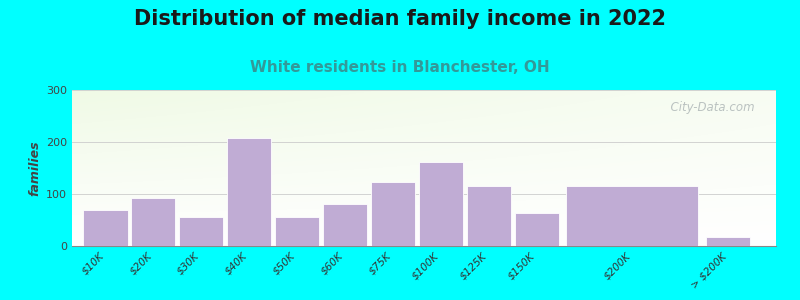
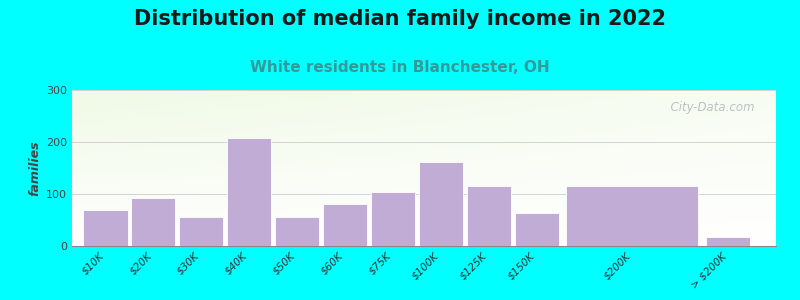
$75K: 123 -> 104
